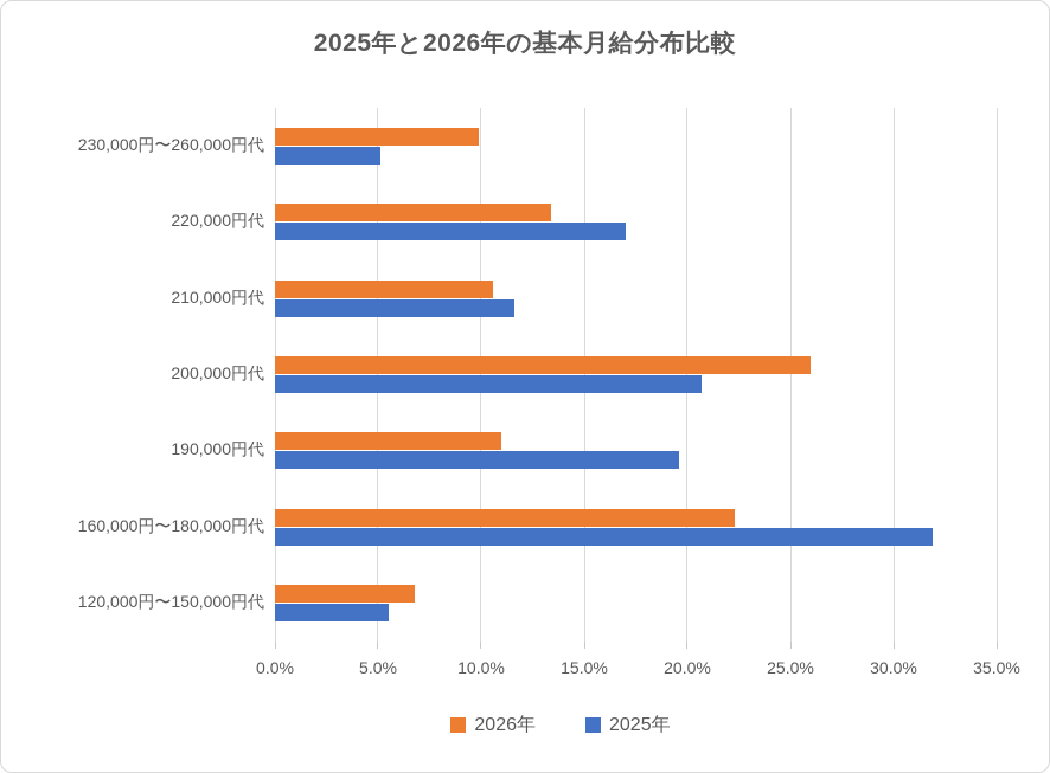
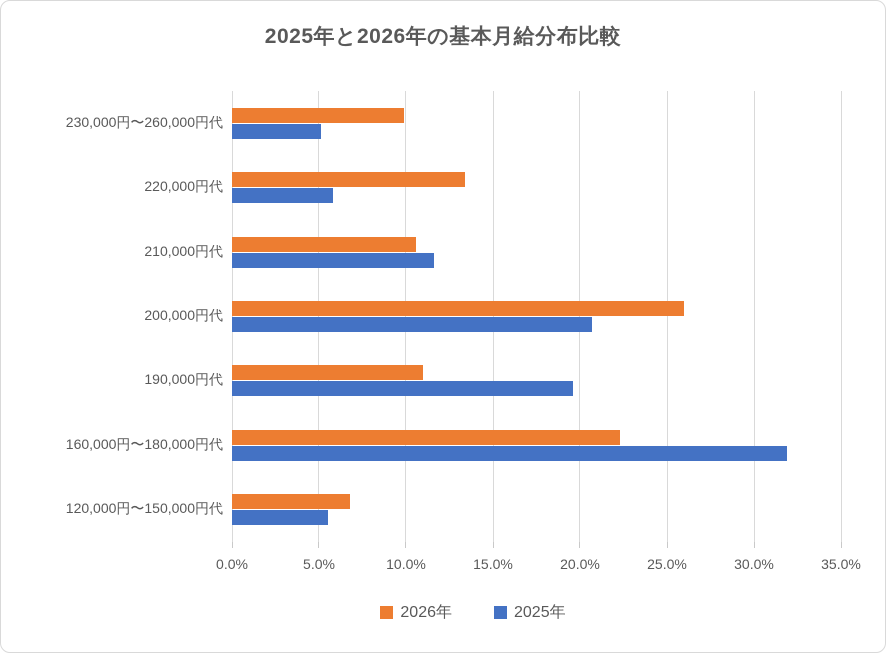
2025年/220,000円代: 17.0% -> 5.8%
